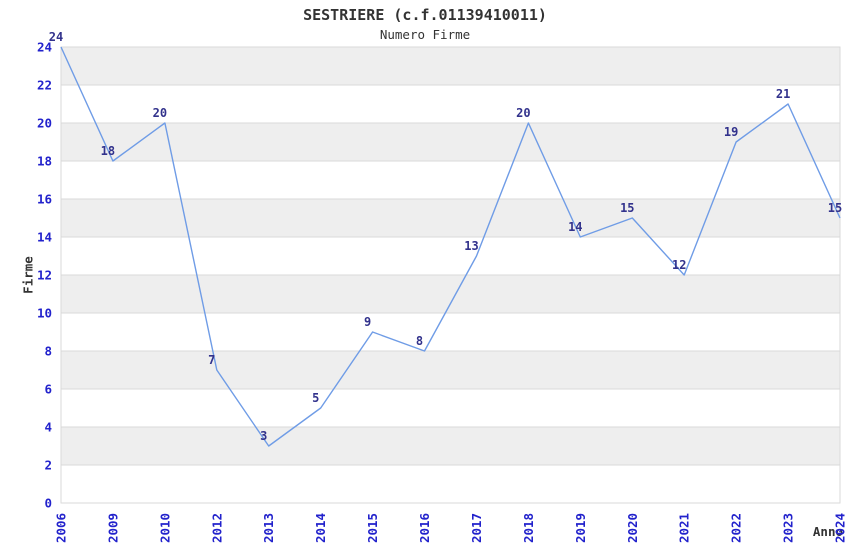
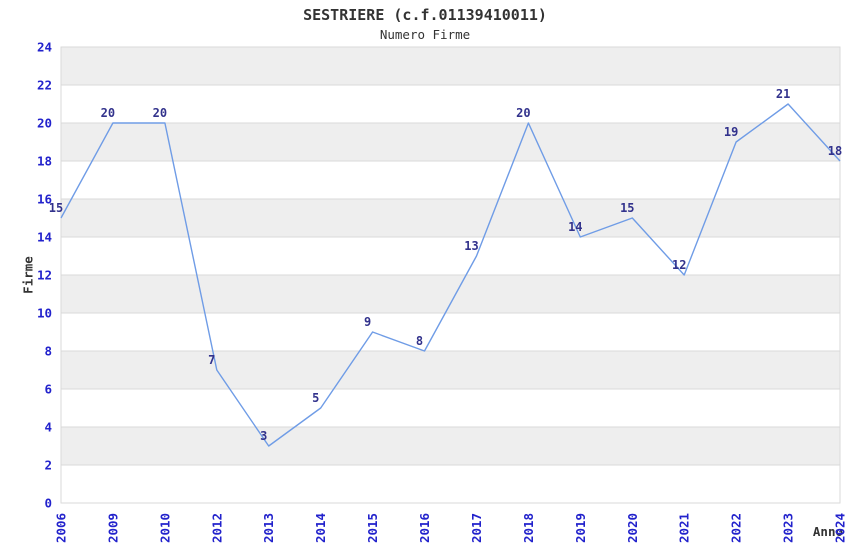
2006: 24 -> 15
2009: 18 -> 20
2024: 15 -> 18
